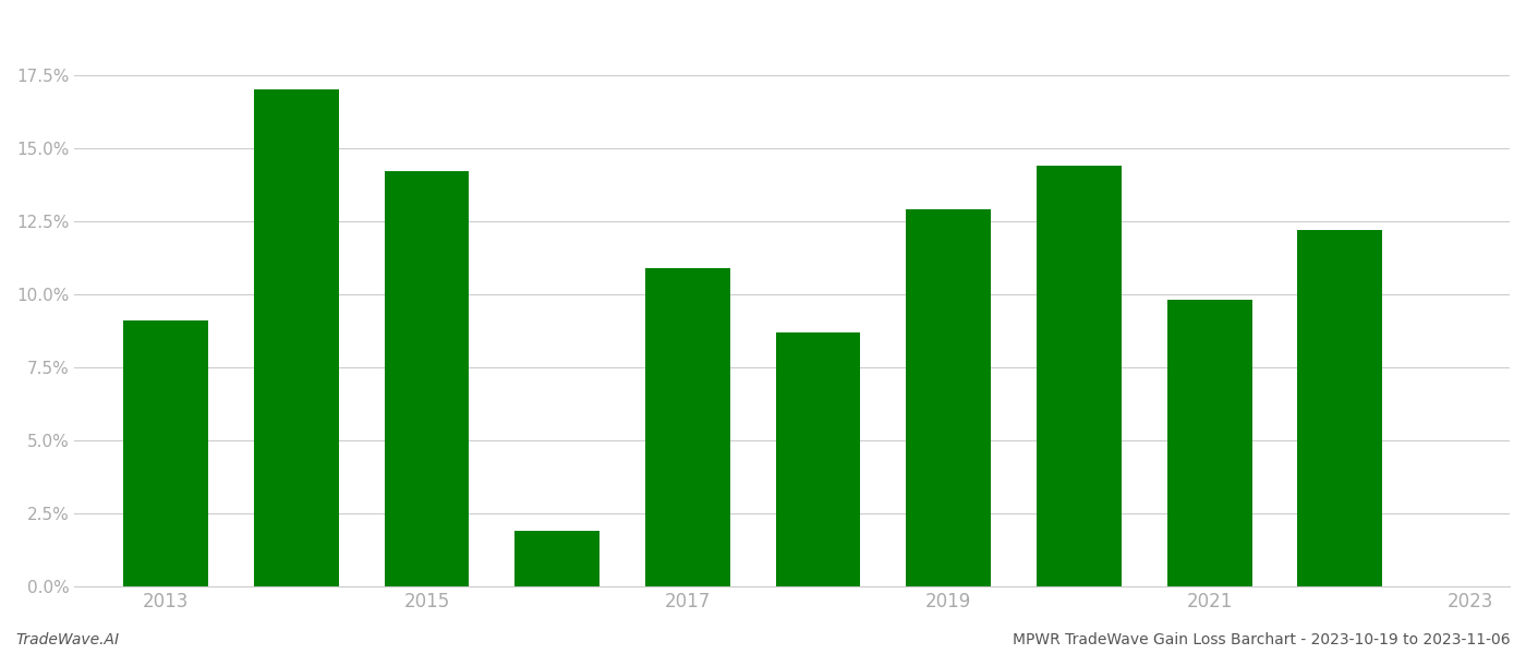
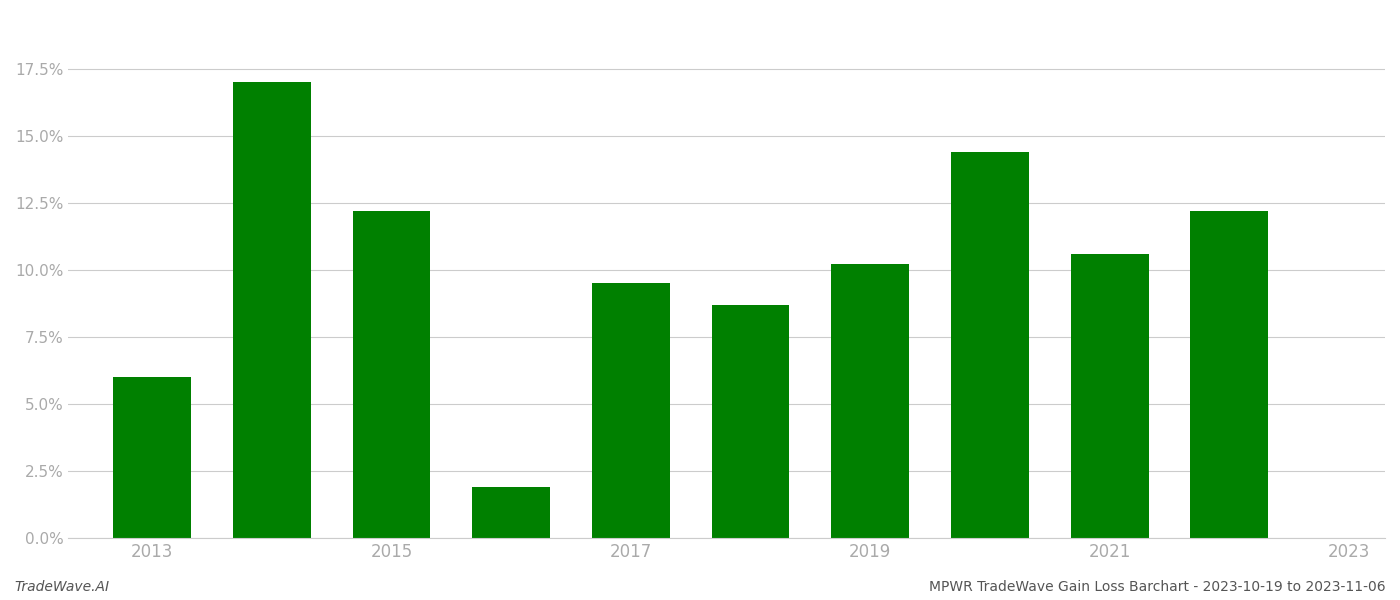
2013: 9.1% -> 6.0%
2015: 14.2% -> 12.2%
2017: 10.9% -> 9.5%
2019: 12.9% -> 10.2%
2021: 9.8% -> 10.6%
